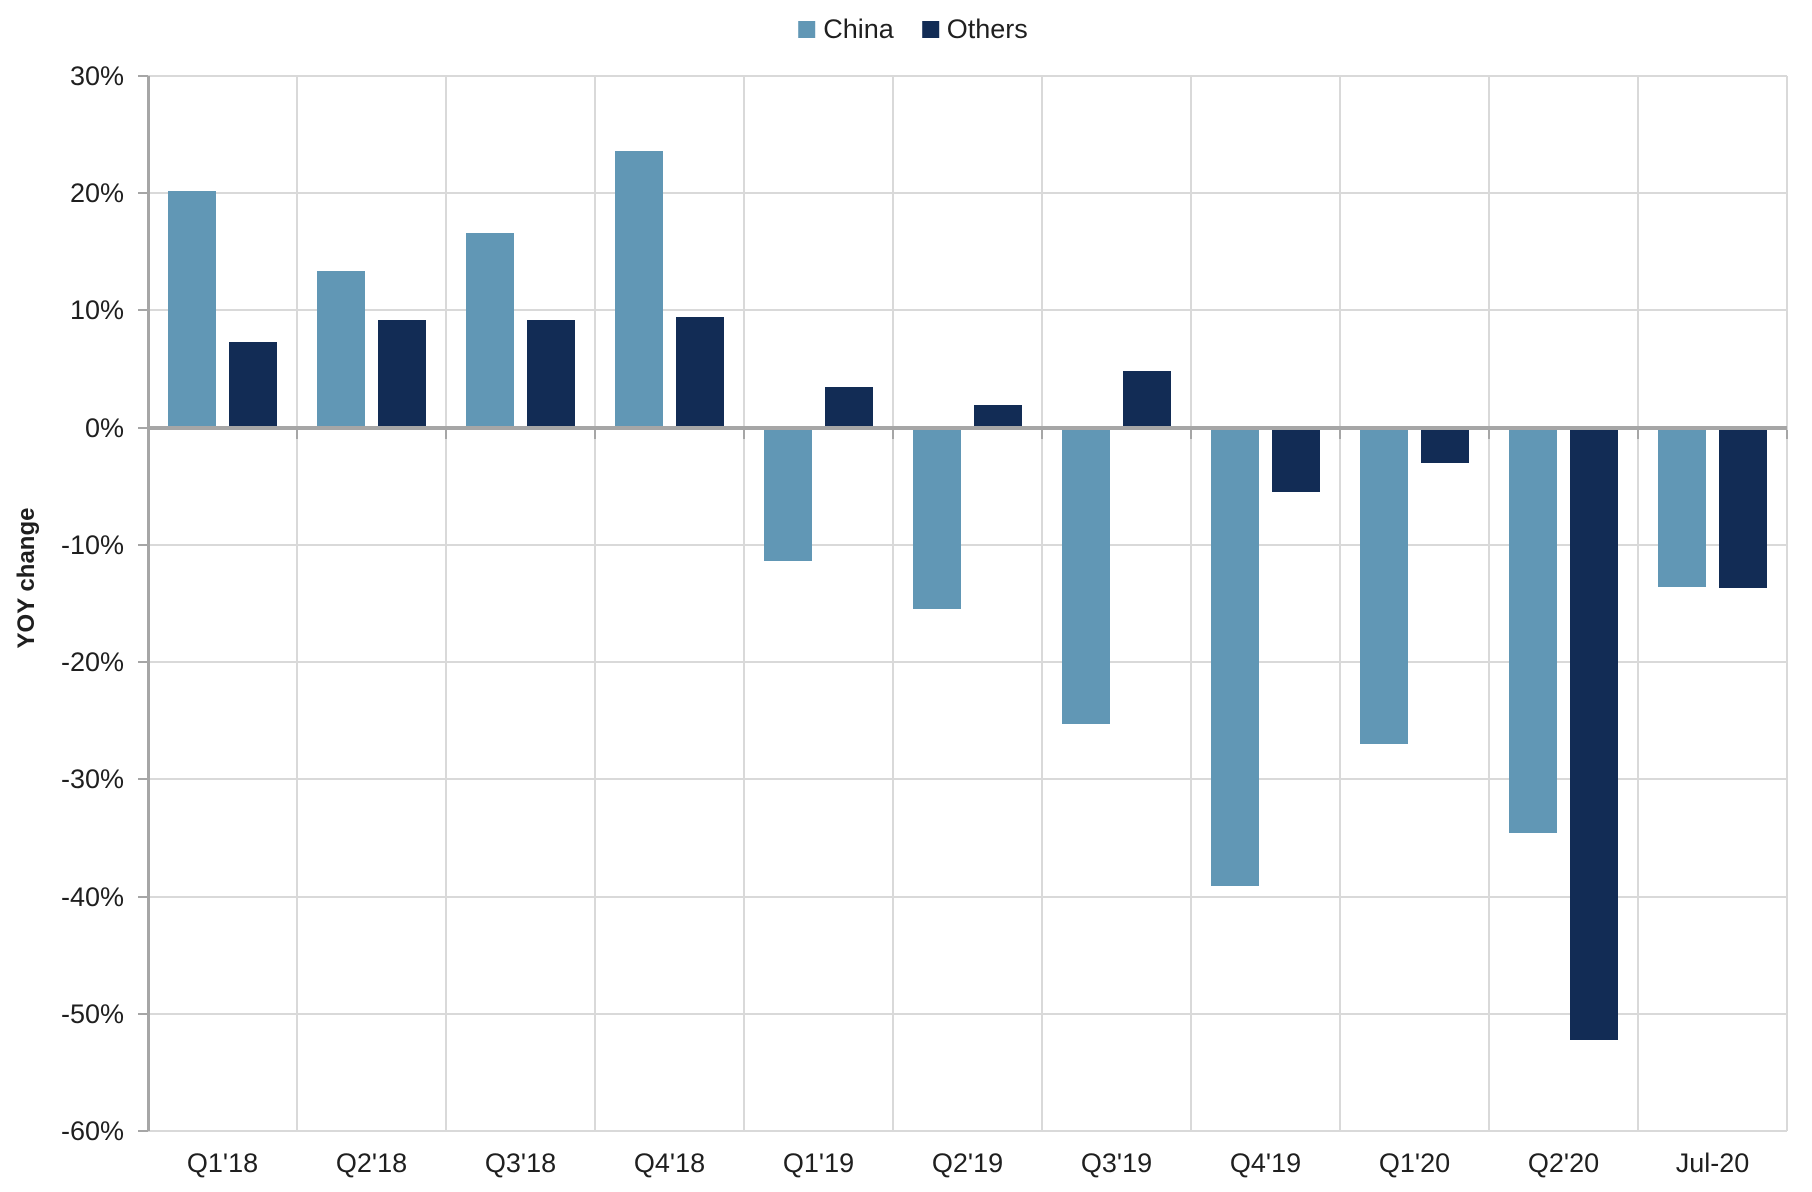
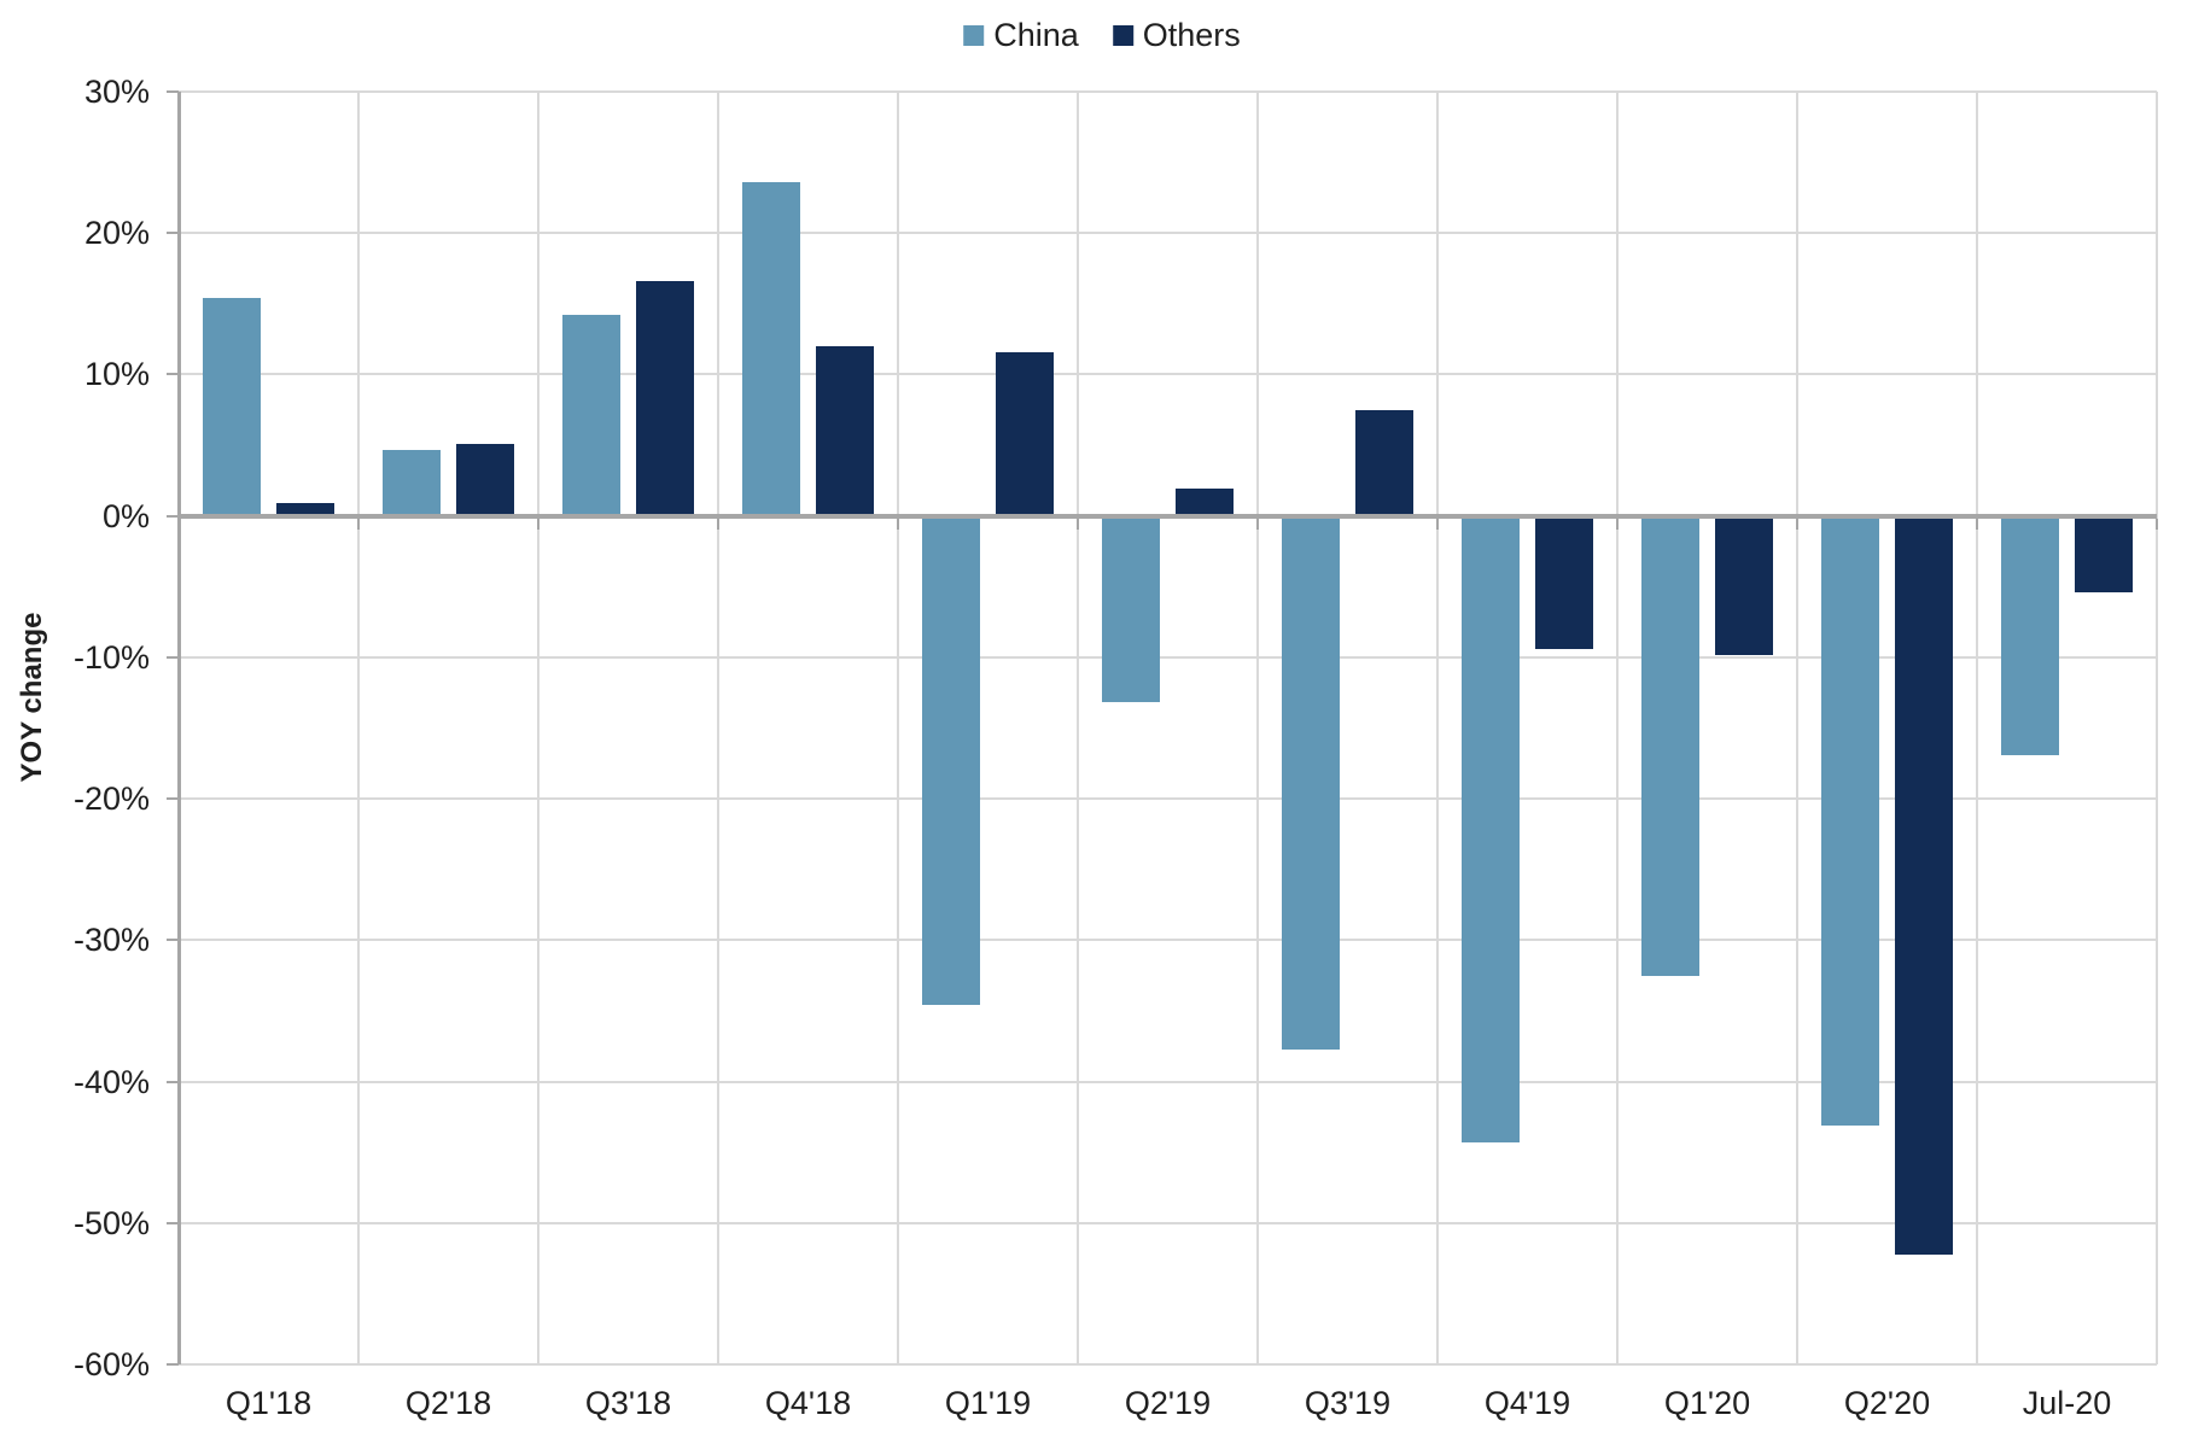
China/Q1'18: 20.2% -> 15.4%
Others/Q1'18: 7.3% -> 0.9%
China/Q2'18: 13.4% -> 4.7%
Others/Q2'18: 9.2% -> 5.1%
China/Q3'18: 16.6% -> 14.2%
Others/Q3'18: 9.2% -> 16.6%
Others/Q4'18: 9.4% -> 12.0%
China/Q1'19: -11.4% -> -34.6%
Others/Q1'19: 3.5% -> 11.6%
China/Q2'19: -15.5% -> -13.2%
China/Q3'19: -25.3% -> -37.7%
Others/Q3'19: 4.8% -> 7.5%
China/Q4'19: -39.1% -> -44.3%
Others/Q4'19: -5.5% -> -9.4%
China/Q1'20: -27.0% -> -32.5%
Others/Q1'20: -3.0% -> -9.8%
China/Q2'20: -34.6% -> -43.1%
China/Jul-20: -13.6% -> -16.9%
Others/Jul-20: -13.7% -> -5.4%
